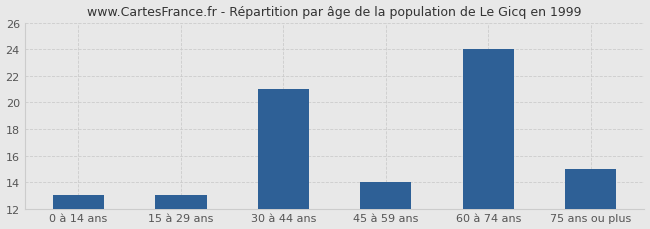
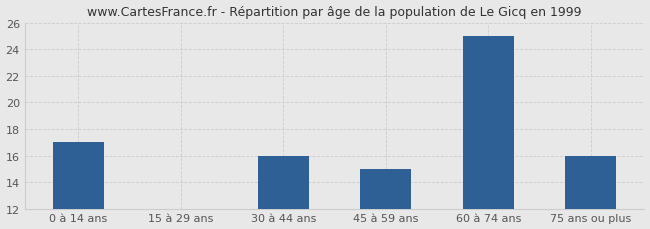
0 à 14 ans: 13 -> 17
15 à 29 ans: 13 -> 12
30 à 44 ans: 21 -> 16
45 à 59 ans: 14 -> 15
60 à 74 ans: 24 -> 25
75 ans ou plus: 15 -> 16
